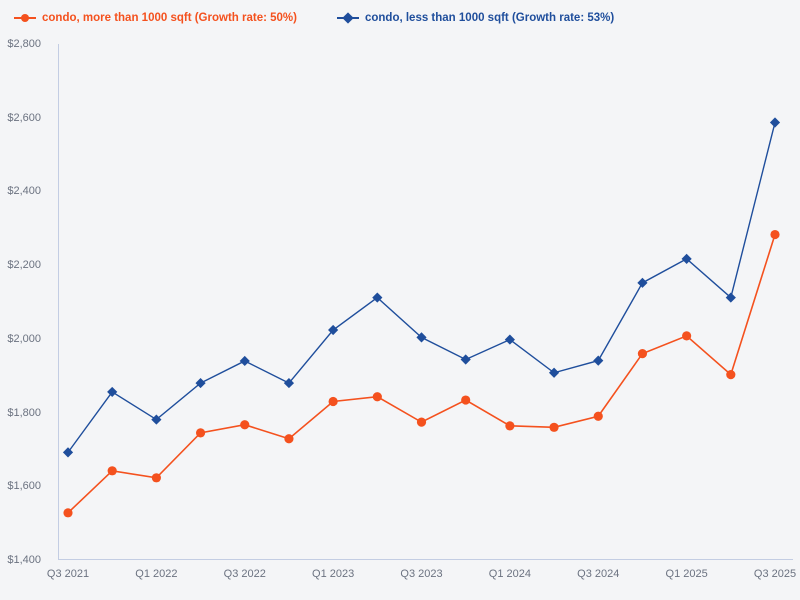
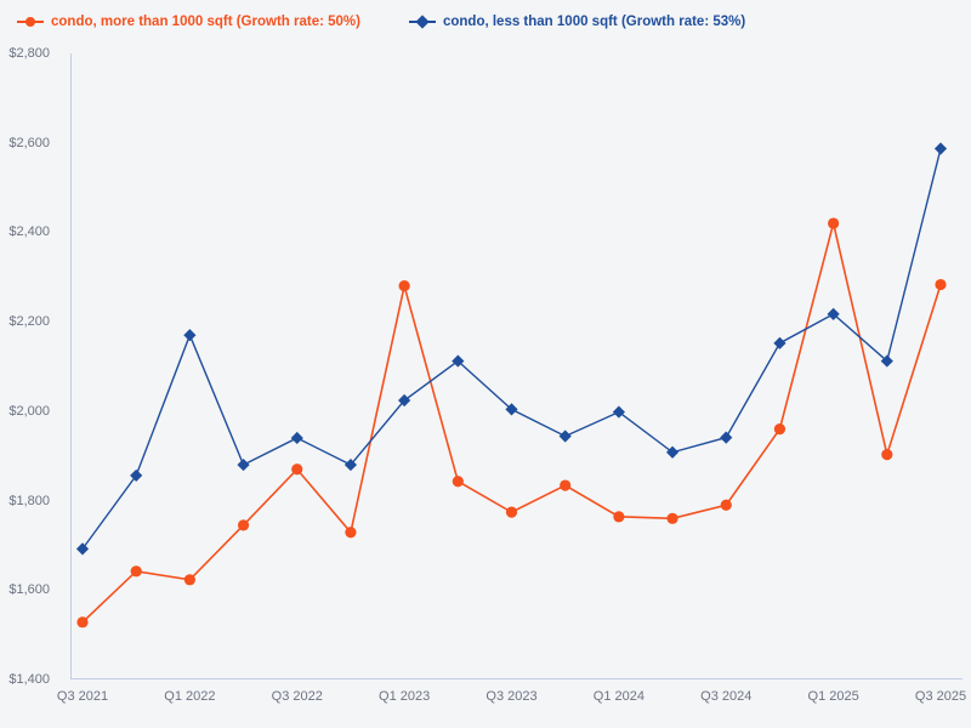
condo, less than 1000 sqft (Growth rate: 53%)/Q1 2022: $1780 -> $2170
condo, more than 1000 sqft (Growth rate: 50%)/Q3 2022: $1770 -> $1870
condo, more than 1000 sqft (Growth rate: 50%)/Q1 2023: $1830 -> $2280
condo, more than 1000 sqft (Growth rate: 50%)/Q1 2025: $2010 -> $2420
